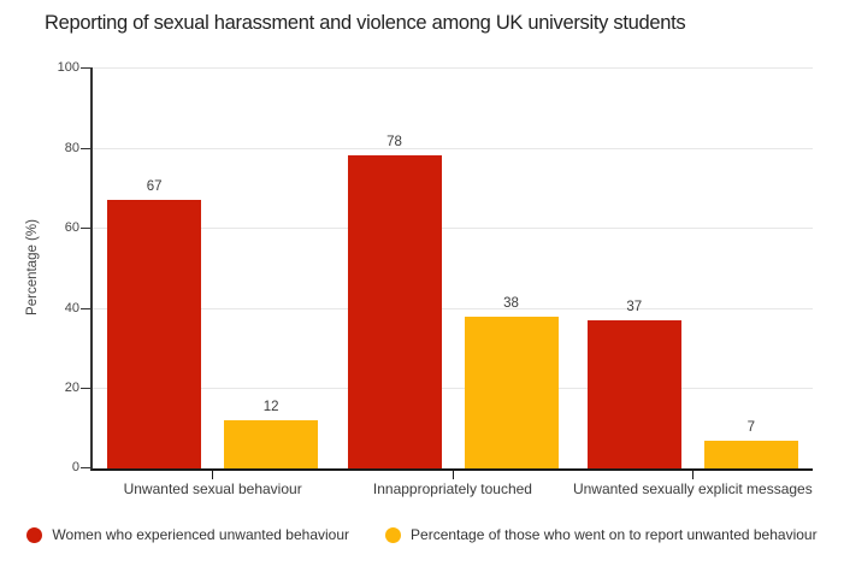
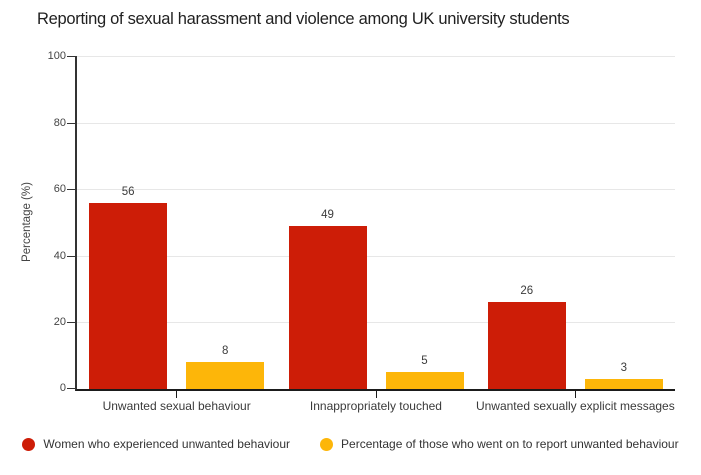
Women who experienced unwanted behaviour/Unwanted sexual behaviour: 67 -> 56
Percentage of those who went on to report unwanted behaviour/Unwanted sexual behaviour: 12 -> 8
Women who experienced unwanted behaviour/Innappropriately touched: 78 -> 49
Percentage of those who went on to report unwanted behaviour/Innappropriately touched: 38 -> 5
Women who experienced unwanted behaviour/Unwanted sexually explicit messages: 37 -> 26
Percentage of those who went on to report unwanted behaviour/Unwanted sexually explicit messages: 7 -> 3
